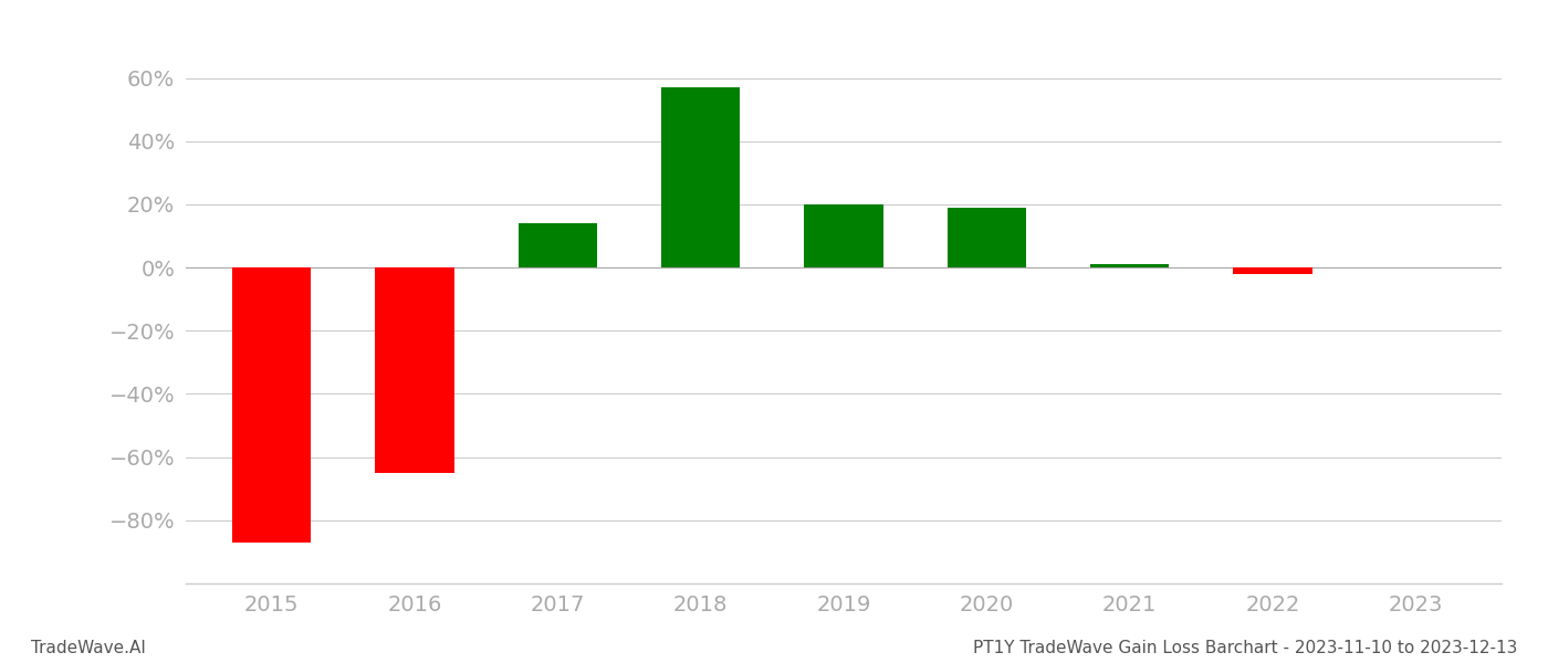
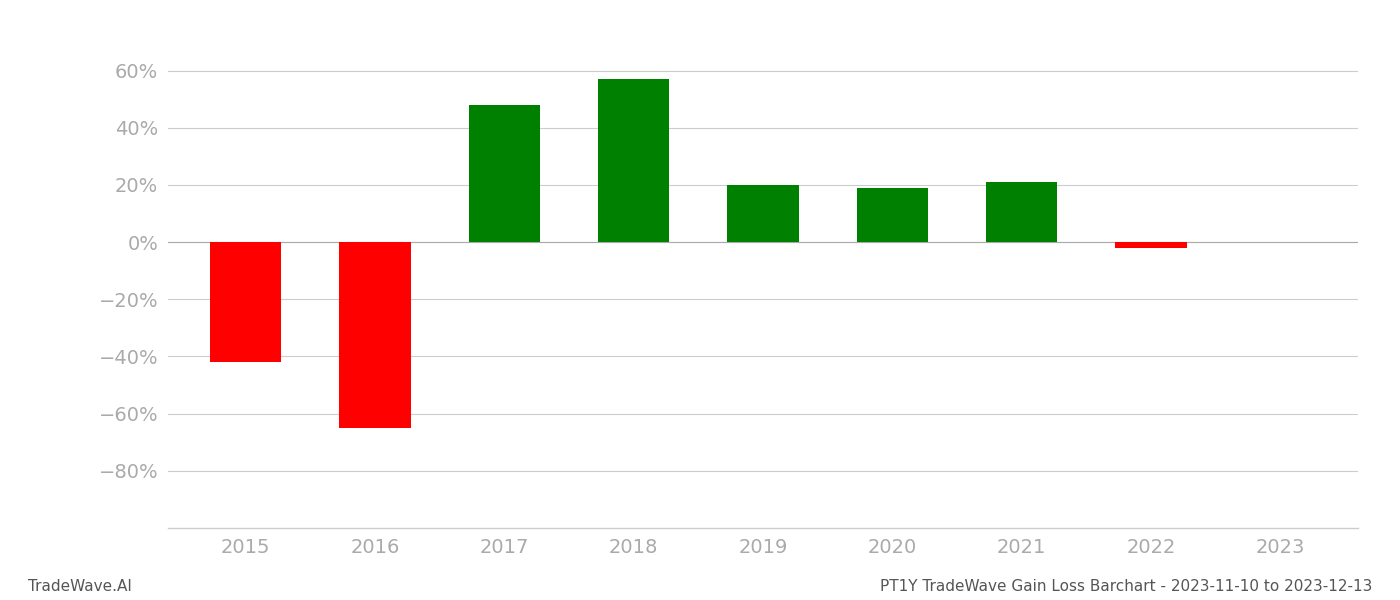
2015: -87% -> -42%
2017: 14% -> 48%
2021: 1% -> 21%
